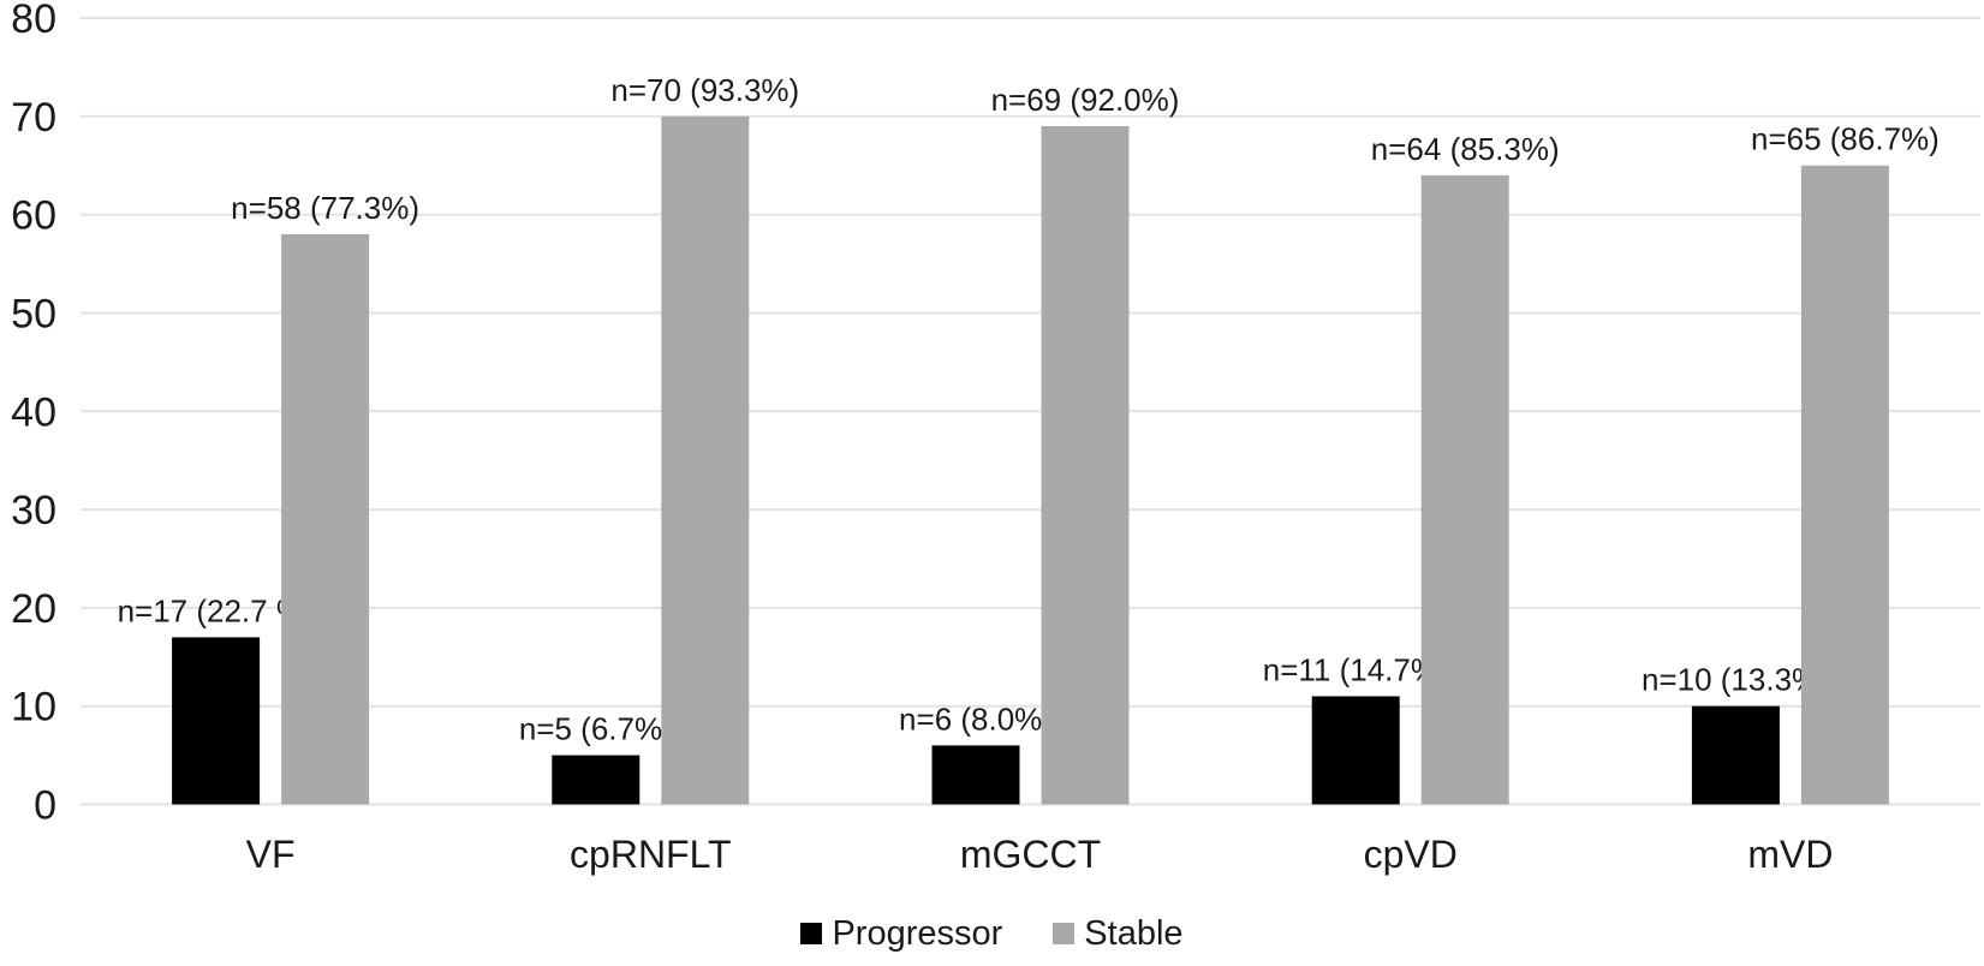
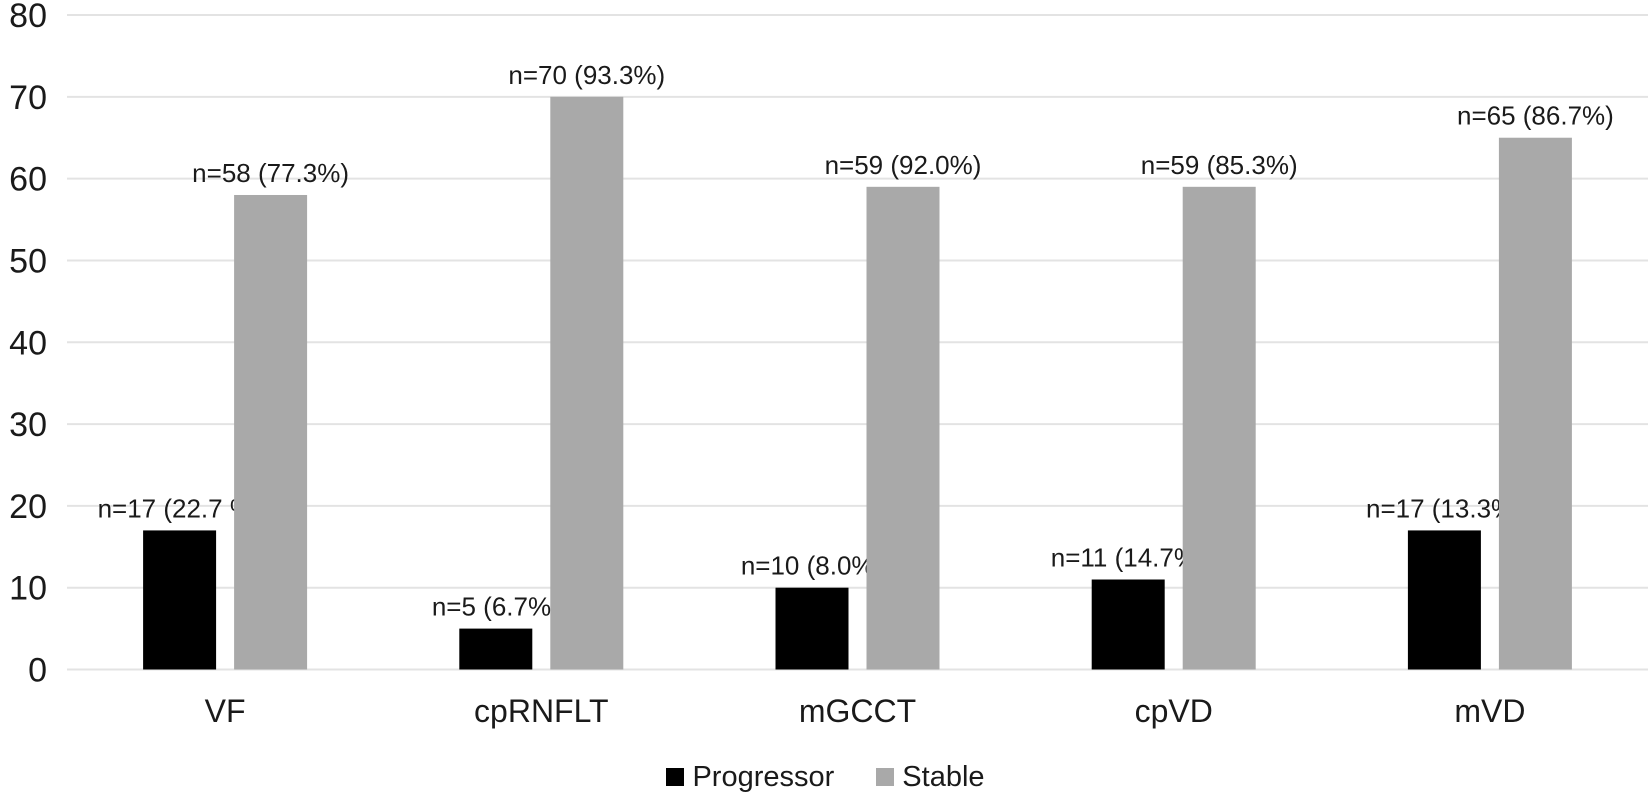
Progressor/mGCCT: 6 -> 10
Stable/mGCCT: 69 -> 59
Stable/cpVD: 64 -> 59
Progressor/mVD: 10 -> 17
